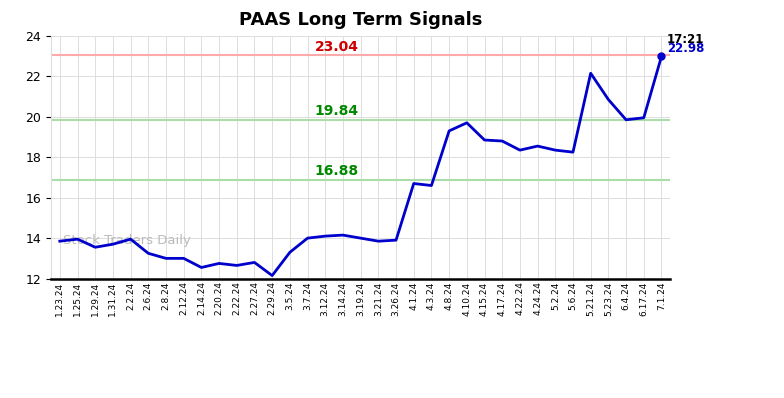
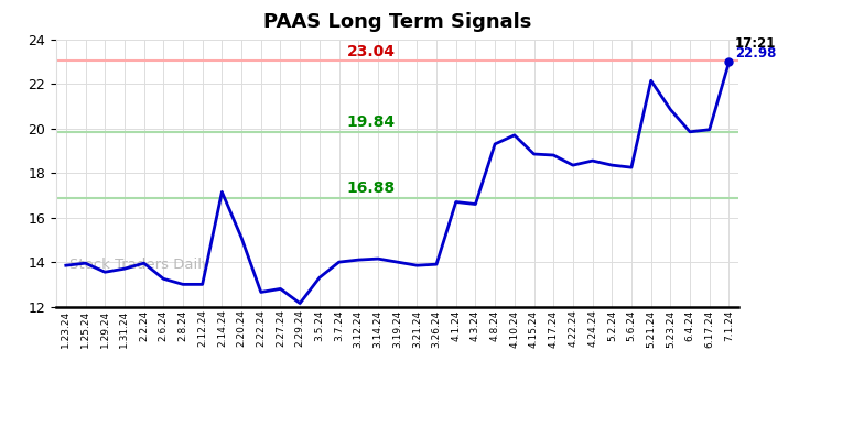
2.14.24: 12.55 -> 17.15
2.20.24: 12.75 -> 15.10
